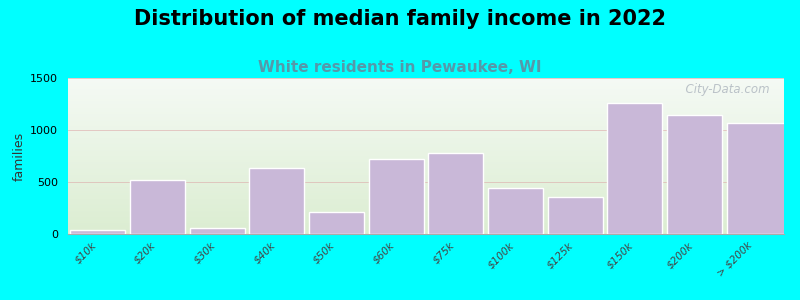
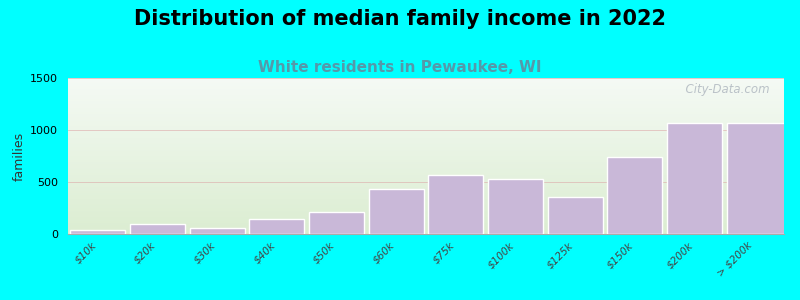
$20k: 520 -> 100
$40k: 630 -> 140
$60k: 720 -> 430
$75k: 780 -> 560
$100k: 440 -> 530
$150k: 1260 -> 740
$200k: 1140 -> 1060
